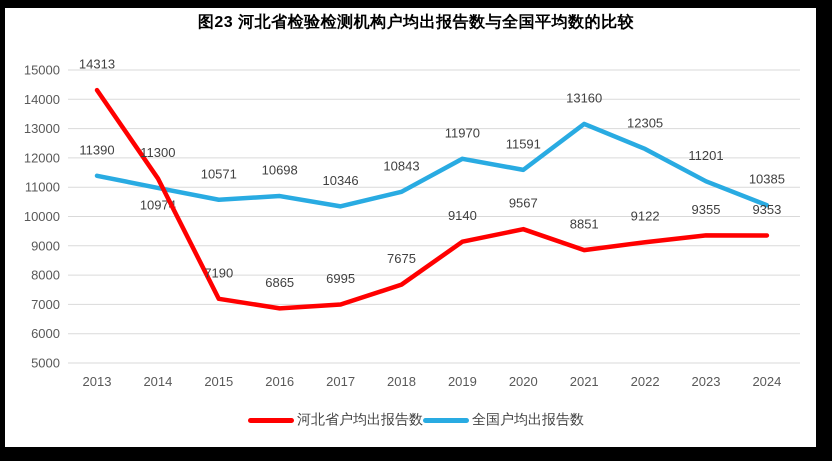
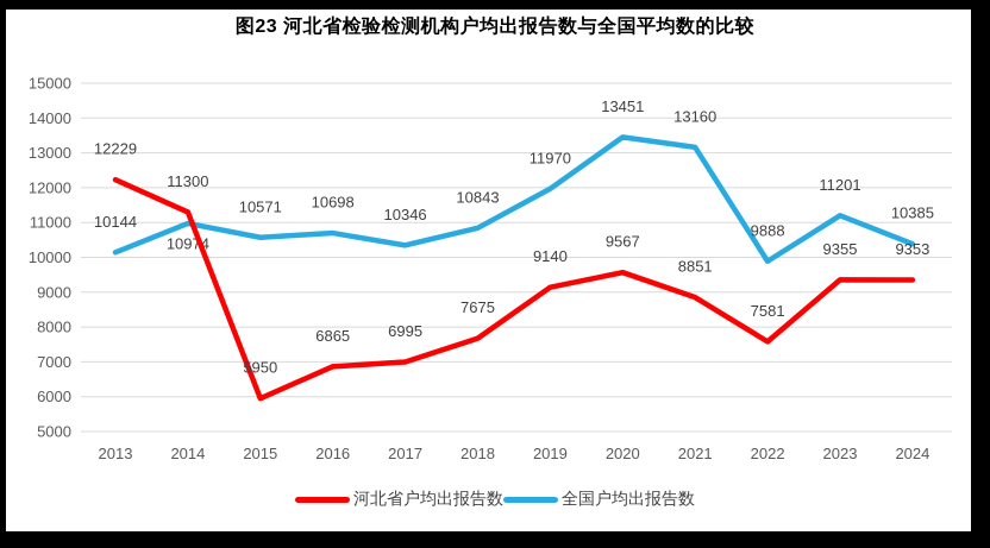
河北省户均出报告数/2013: 14313 -> 12229
全国户均出报告数/2013: 11390 -> 10144
河北省户均出报告数/2015: 7190 -> 5950
全国户均出报告数/2020: 11591 -> 13451
河北省户均出报告数/2022: 9122 -> 7581
全国户均出报告数/2022: 12305 -> 9888
